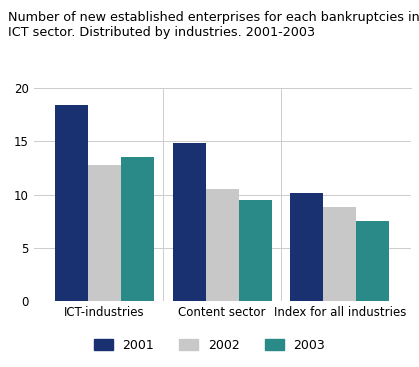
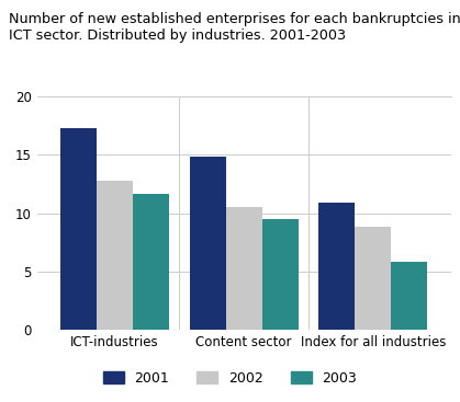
2001/ICT-industries: 18.4 -> 17.3
2003/ICT-industries: 13.5 -> 11.6
2001/Index for all industries: 10.1 -> 10.9
2003/Index for all industries: 7.5 -> 5.8
